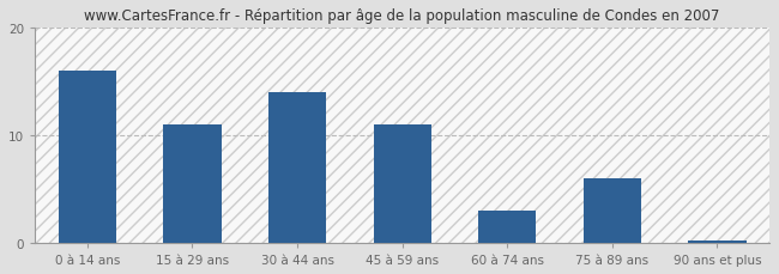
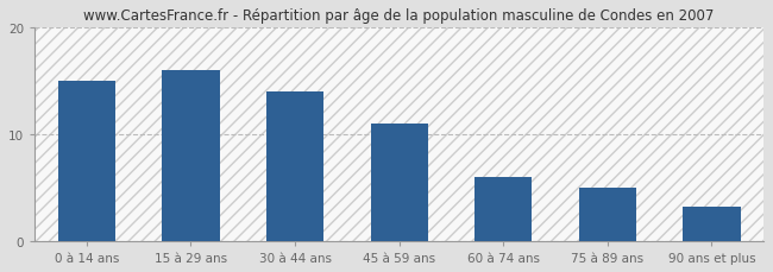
0 à 14 ans: 16.0 -> 15.0
15 à 29 ans: 11.0 -> 16.0
60 à 74 ans: 3.0 -> 6.0
75 à 89 ans: 6.0 -> 5.0
90 ans et plus: 0.2 -> 3.2
